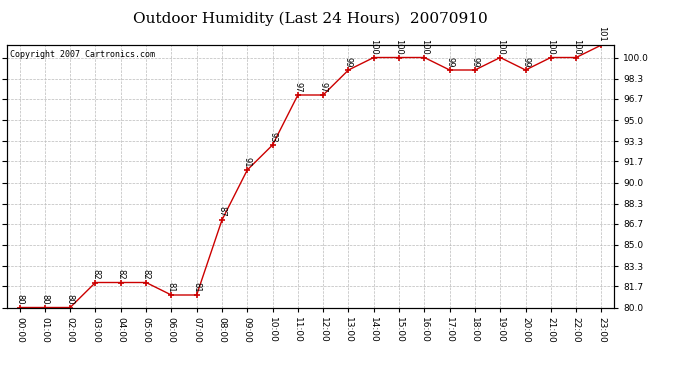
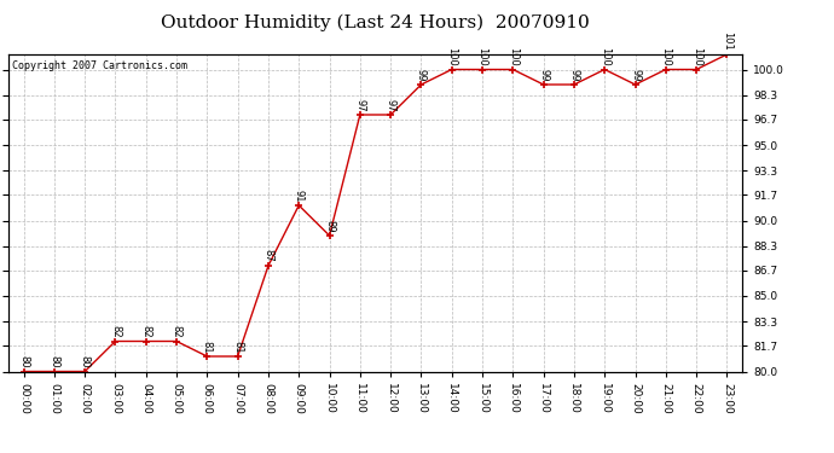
10:00: 93 -> 89
